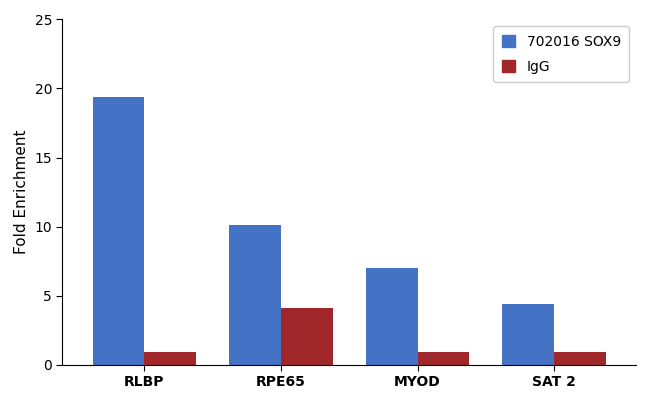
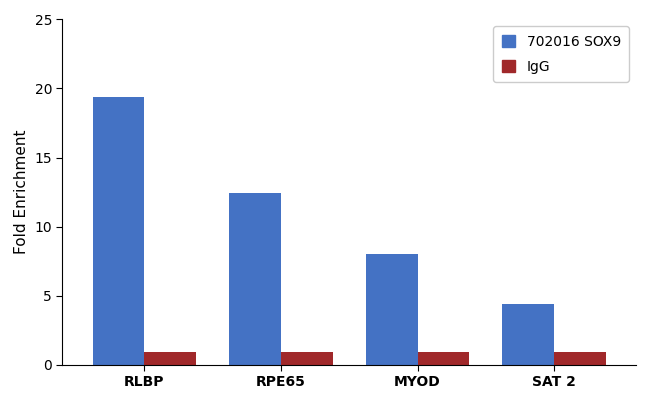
702016 SOX9/RPE65: 10.1 -> 12.4
IgG/RPE65: 4.1 -> 0.9
702016 SOX9/MYOD: 7.0 -> 8.0
